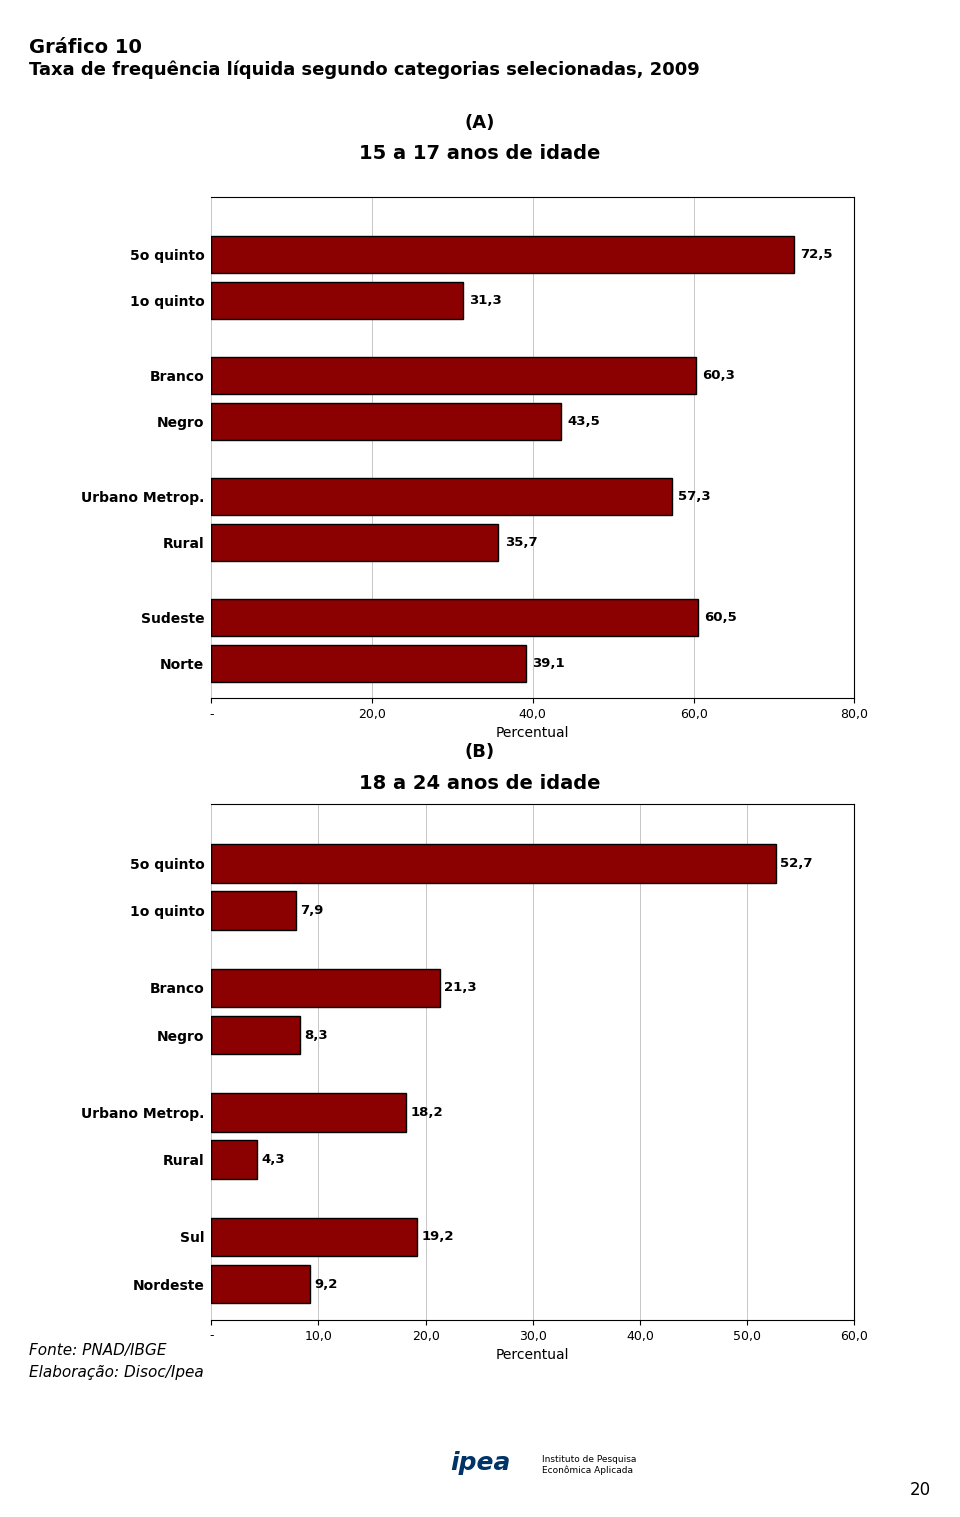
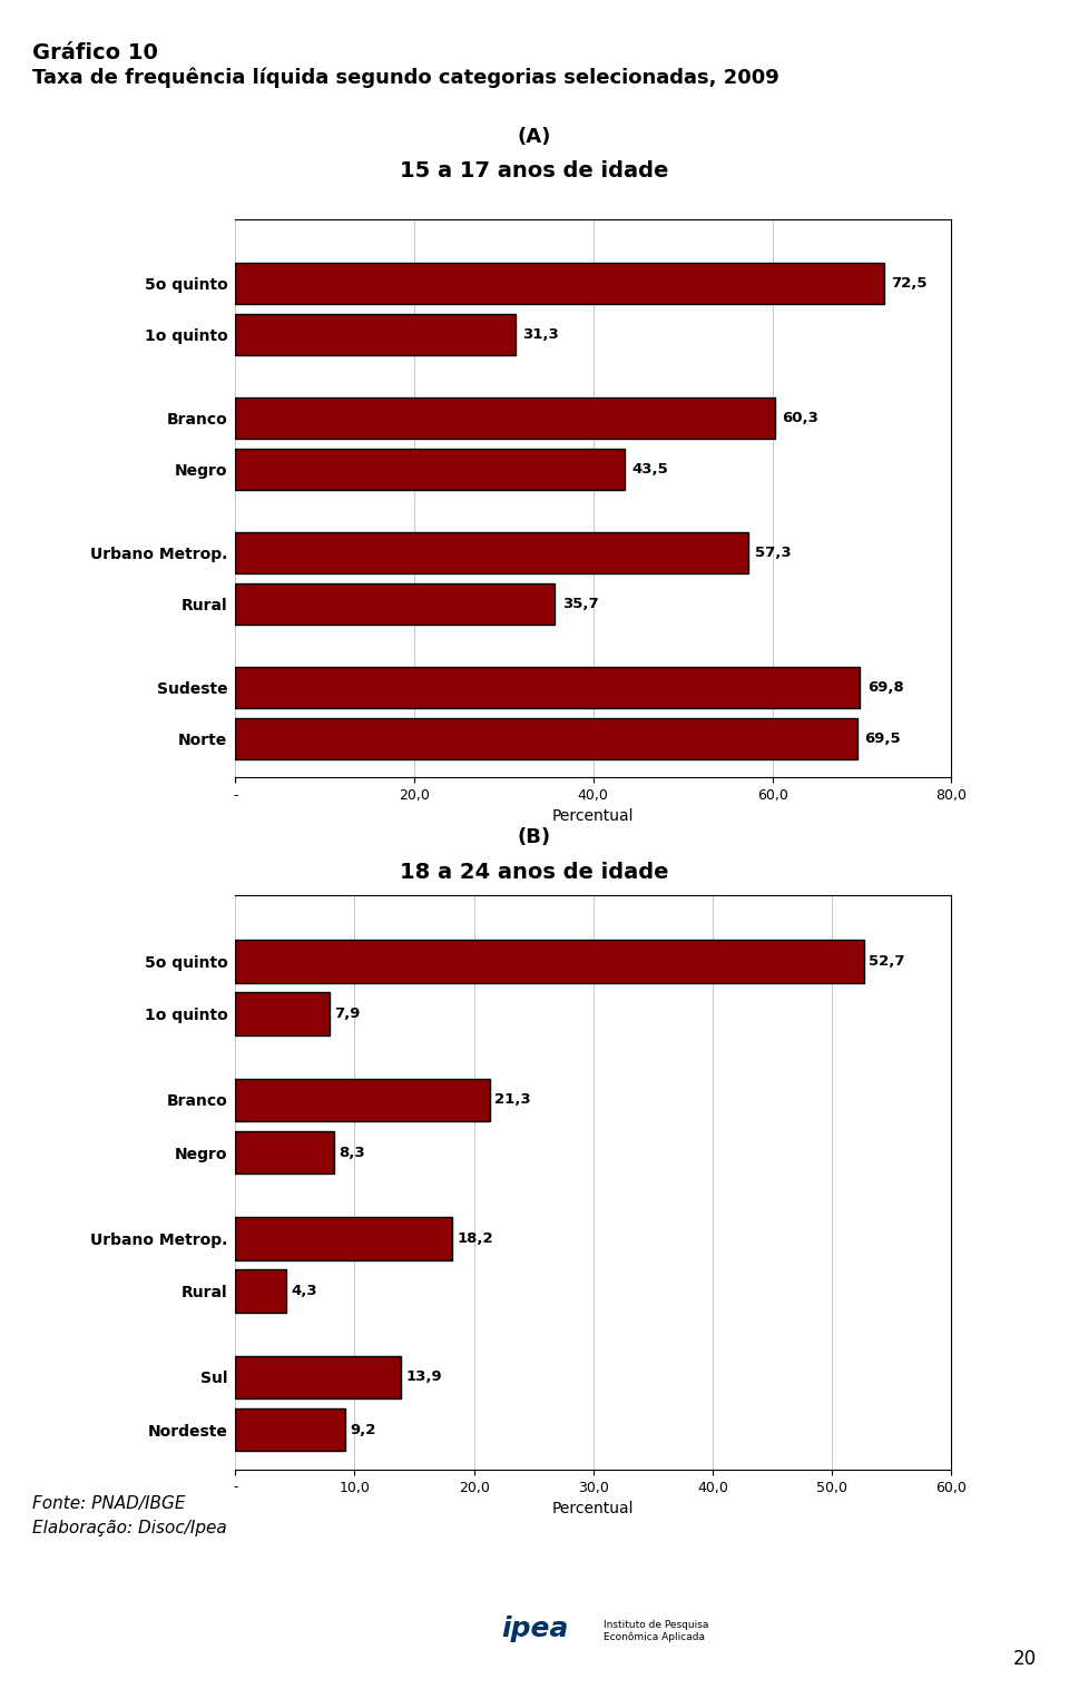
Sudeste: 60,5 -> 69,8
Norte: 39,1 -> 69,5
Sul: 19,2 -> 13,9
